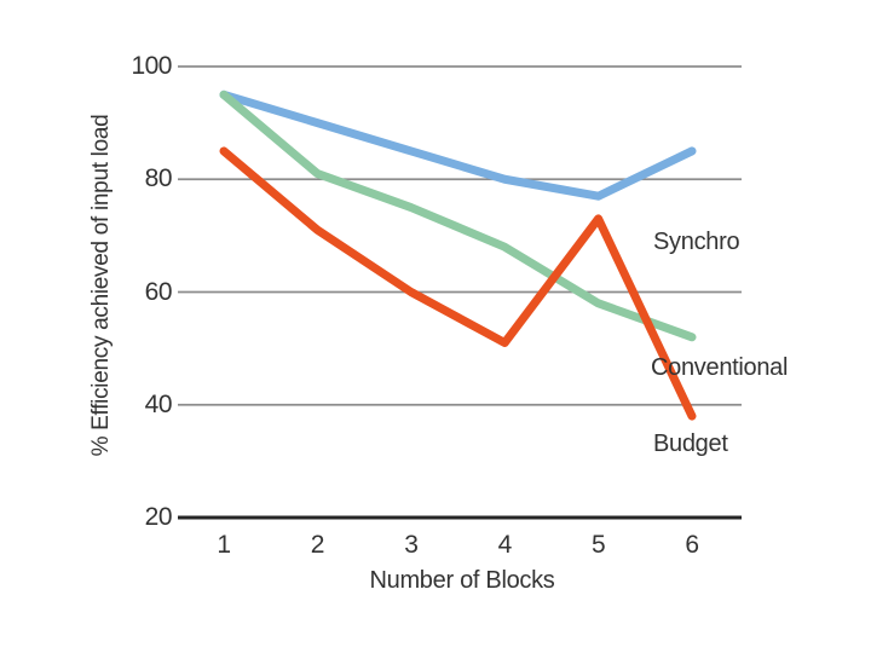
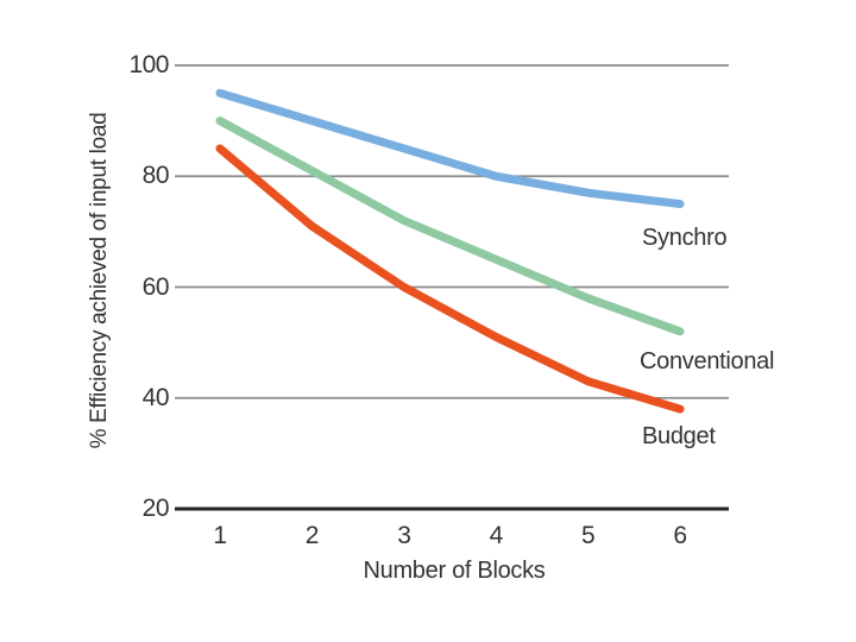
Conventional/1: 95 -> 90
Conventional/3: 75 -> 72
Conventional/4: 68 -> 65
Budget/5: 73 -> 43
Synchro/6: 85 -> 75
